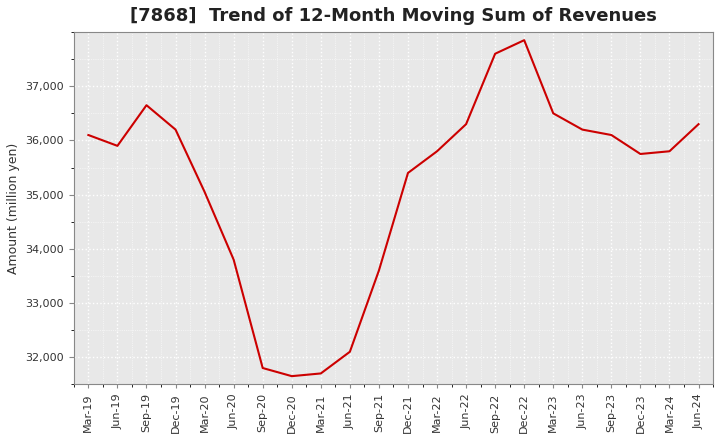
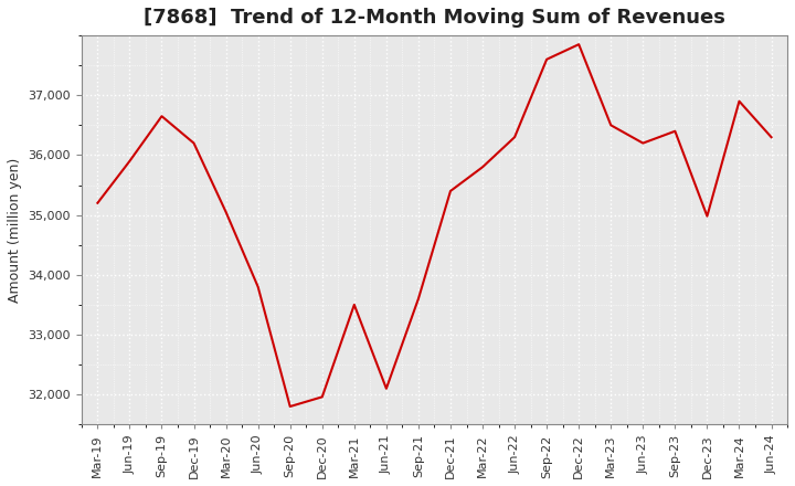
Mar-19: 36,100 -> 35,200
Dec-20: 31,650 -> 31,960
Mar-21: 31,700 -> 33,500
Sep-23: 36,100 -> 36,400
Dec-23: 35,750 -> 34,980
Mar-24: 35,800 -> 36,900
